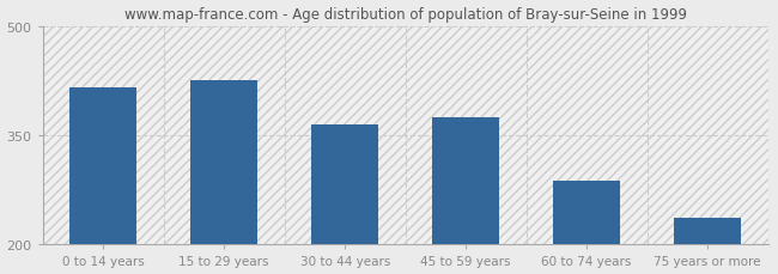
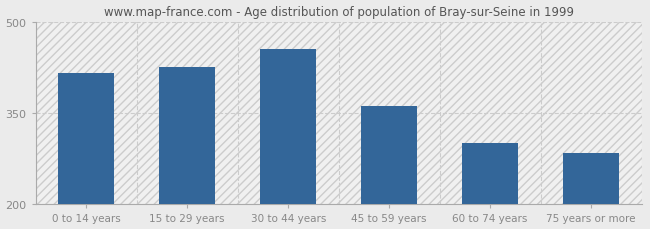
30 to 44 years: 364 -> 455
45 to 59 years: 374 -> 362
60 to 74 years: 288 -> 300
75 years or more: 236 -> 285
